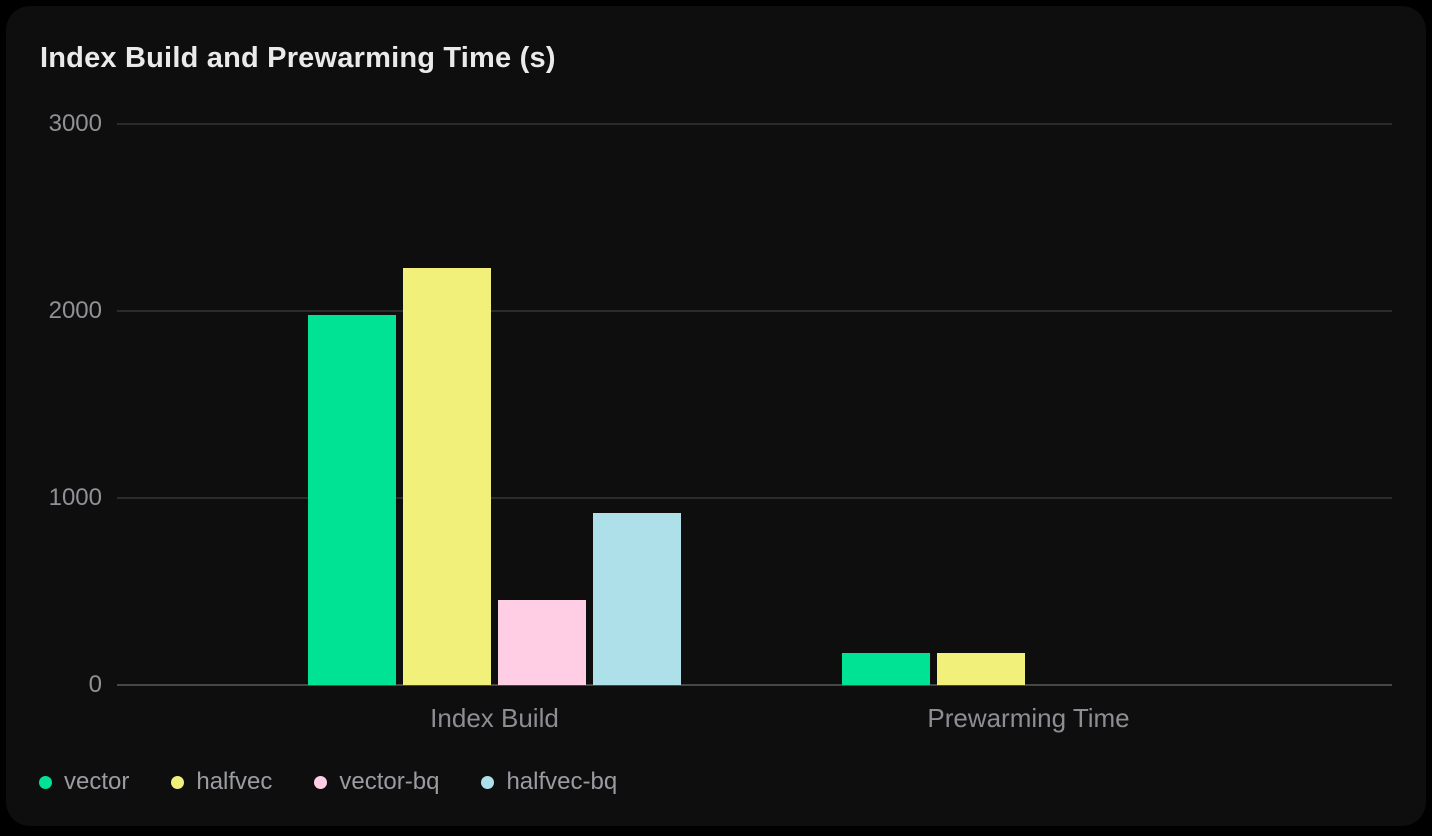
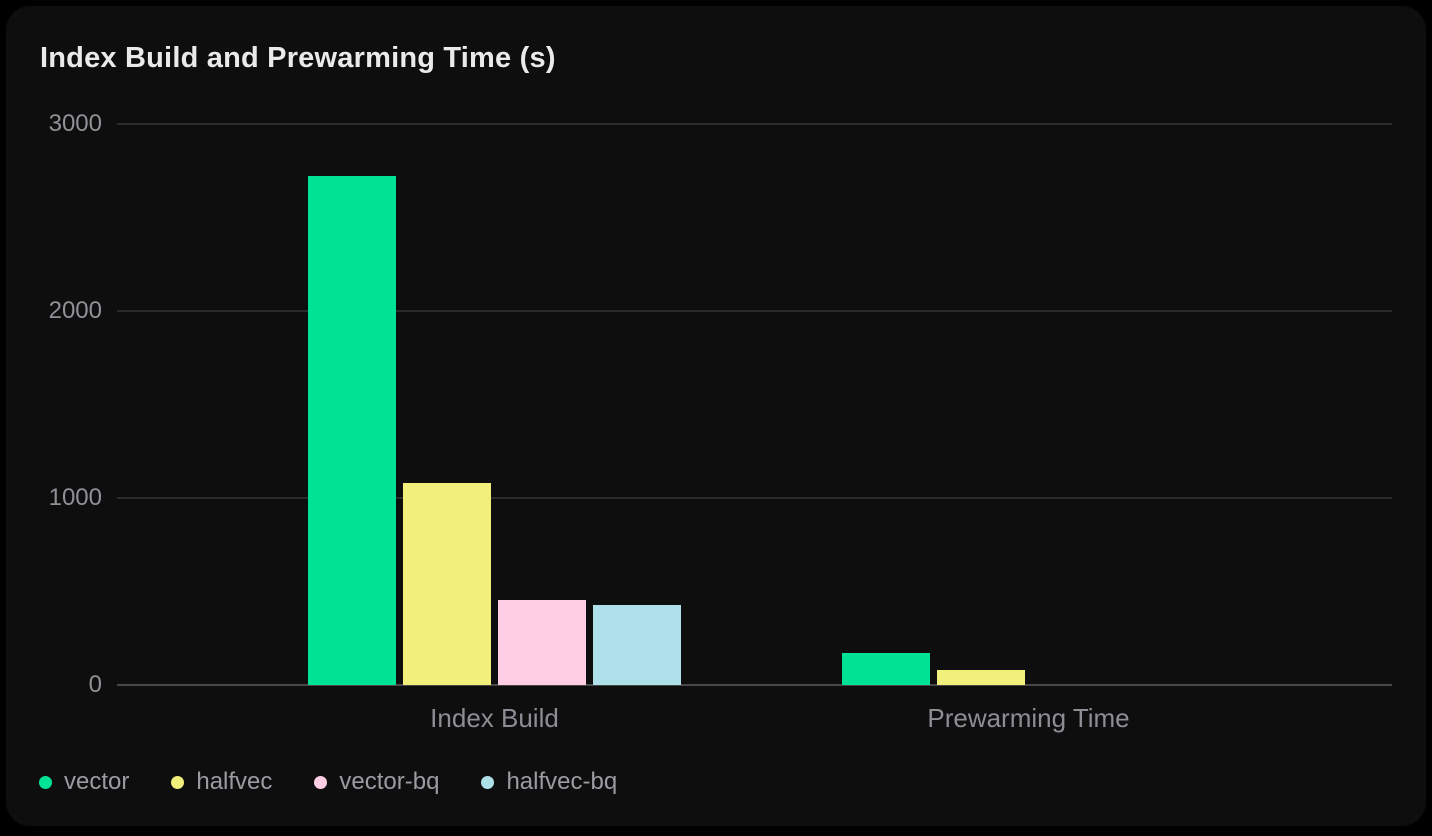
vector/Index Build: 1980 -> 2720
halfvec/Index Build: 2230 -> 1080
halfvec-bq/Index Build: 920 -> 430
halfvec/Prewarming Time: 170 -> 80
